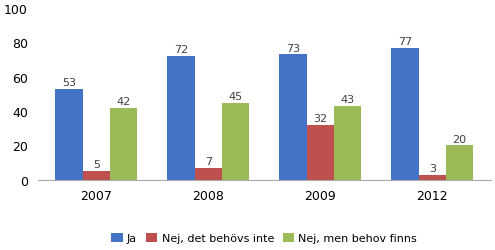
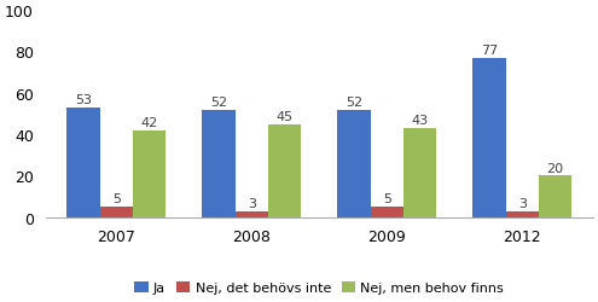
Ja/2008: 72 -> 52
Nej, det behövs inte/2008: 7 -> 3
Ja/2009: 73 -> 52
Nej, det behövs inte/2009: 32 -> 5
